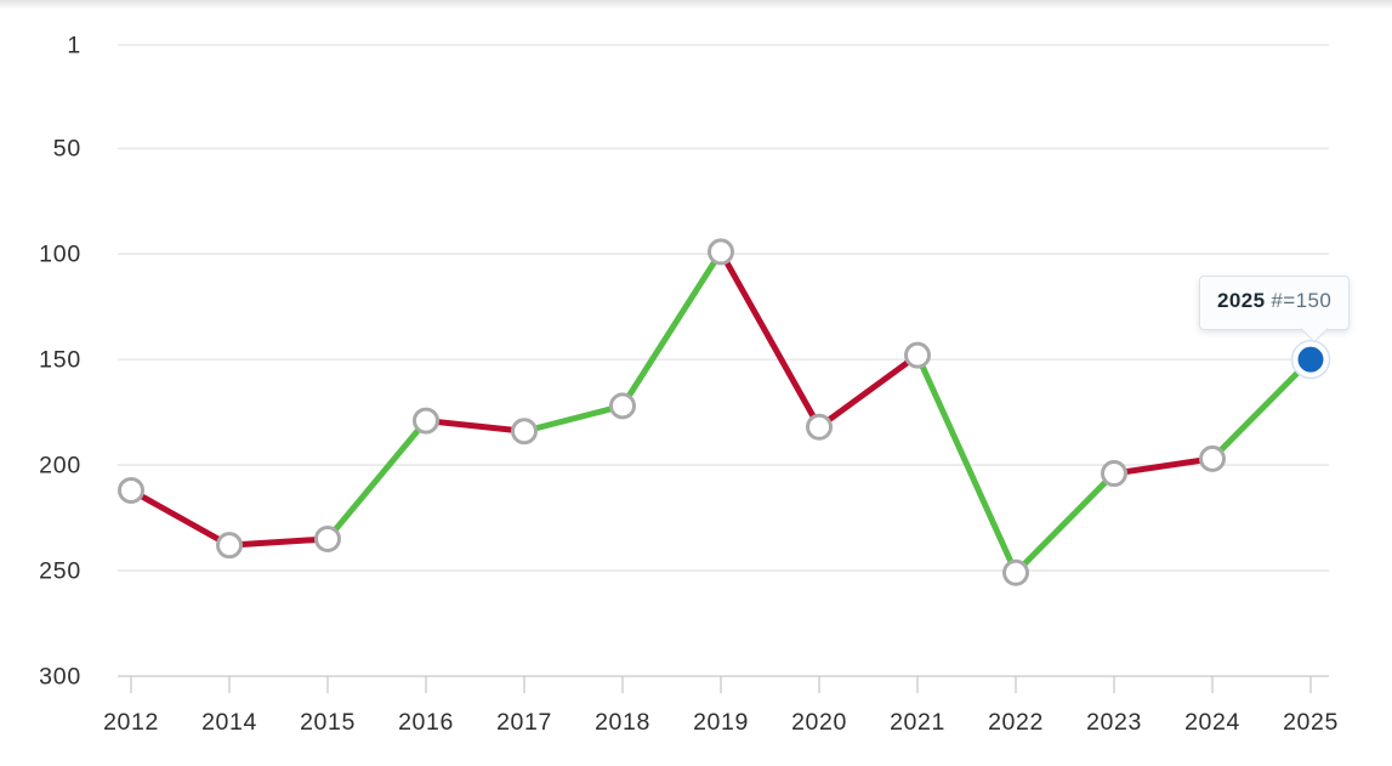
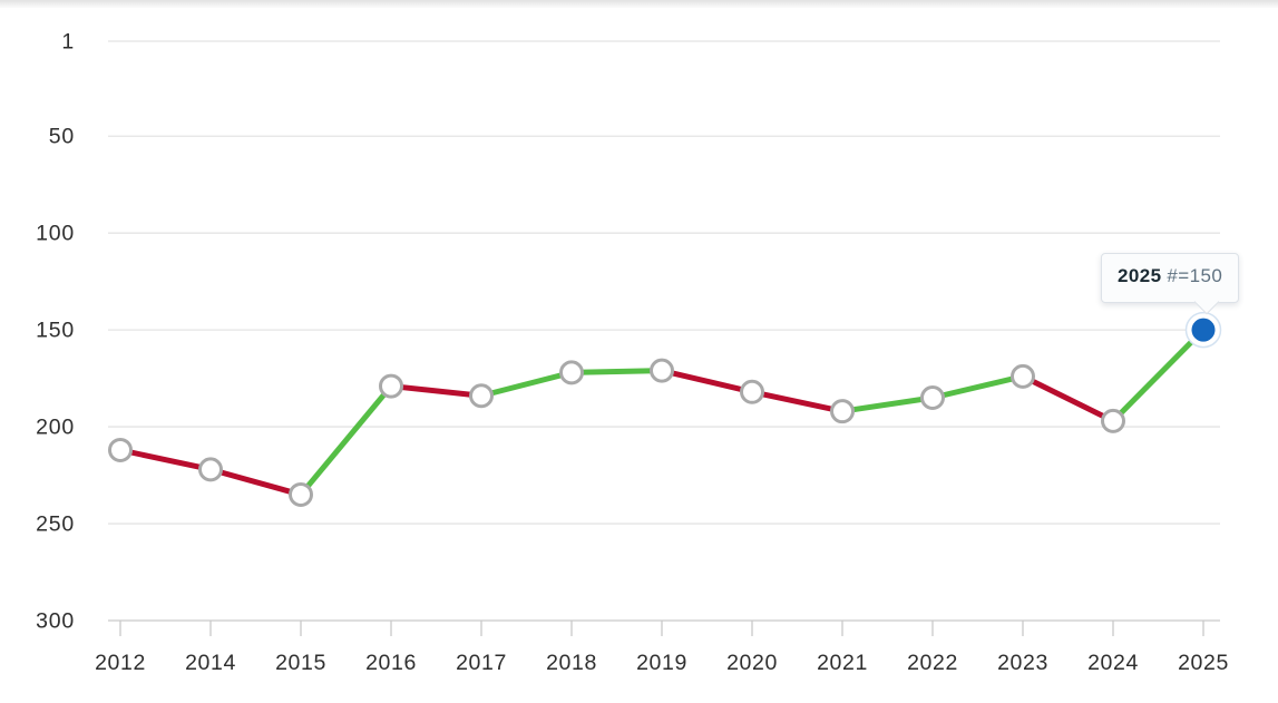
2014: 238 -> 222
2019: 99 -> 171
2021: 148 -> 192
2022: 251 -> 185
2023: 204 -> 174
